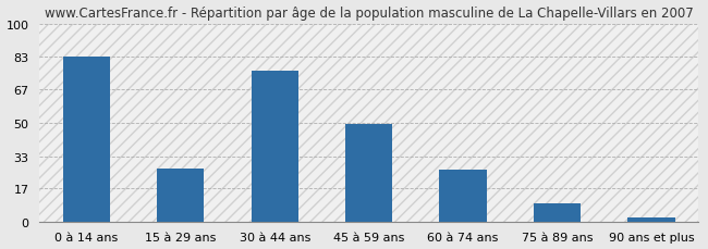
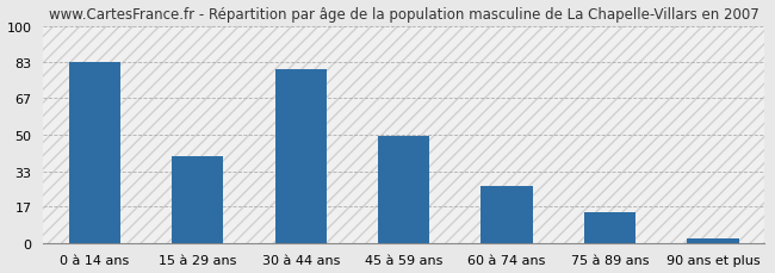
15 à 29 ans: 27 -> 40
30 à 44 ans: 76 -> 80
75 à 89 ans: 9 -> 14
